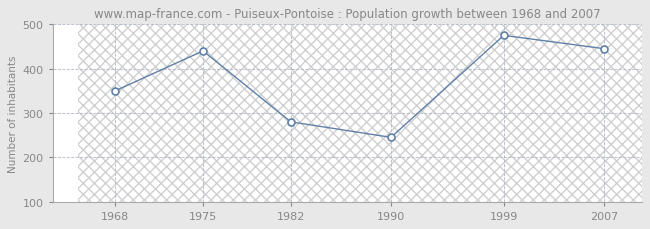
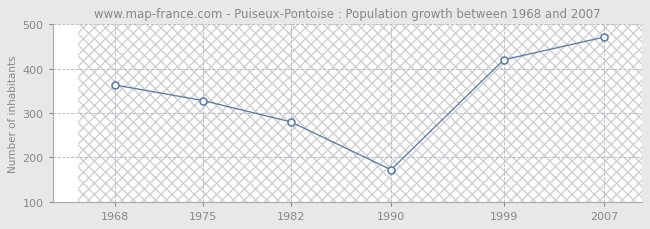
1968: 350 -> 363
1975: 440 -> 328
1990: 245 -> 172
1999: 475 -> 420
2007: 445 -> 471
